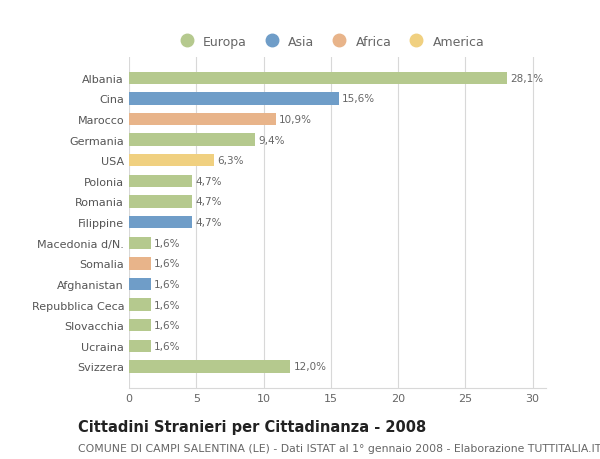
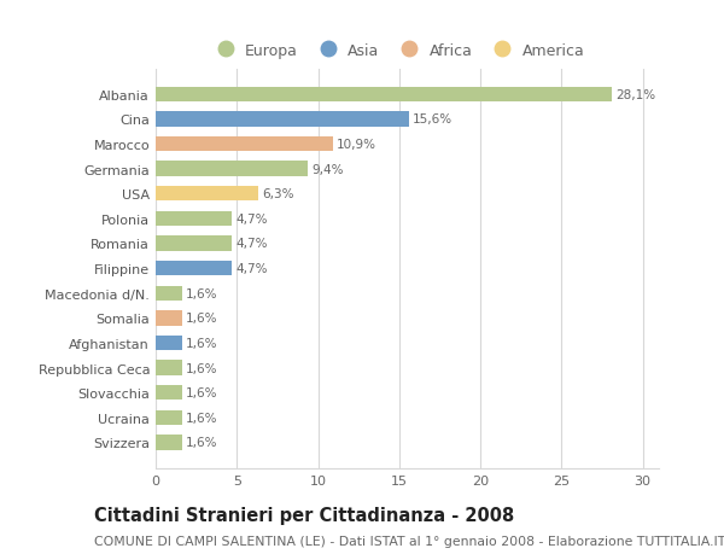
Svizzera: 12,0% -> 1,6%
